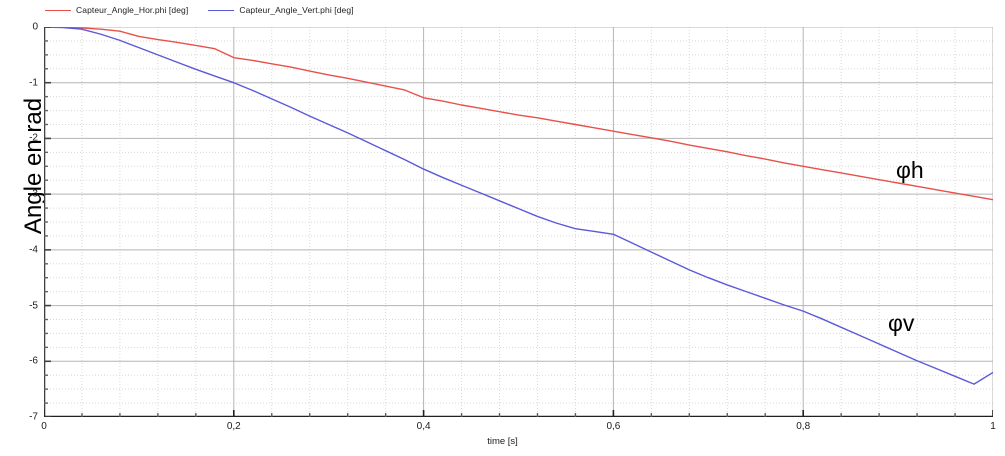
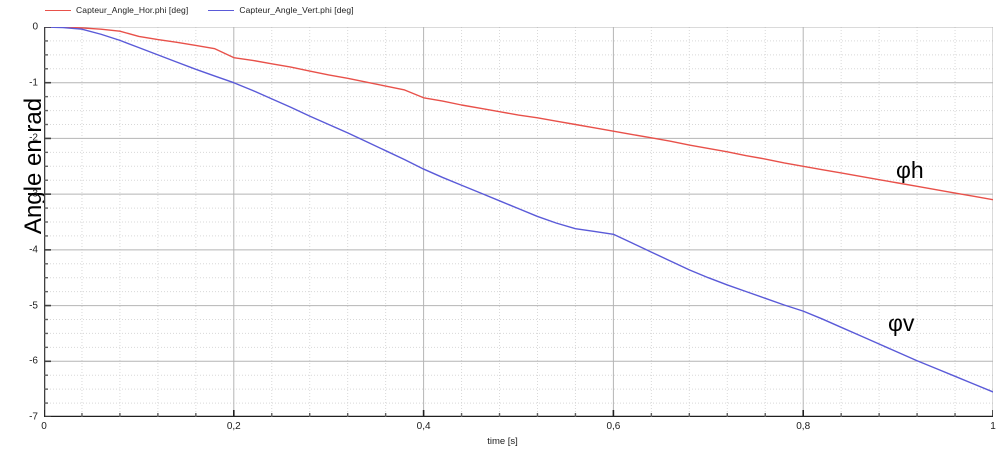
Capteur_Angle_Vert.phi [deg]/1: -6.2 -> -6.5
